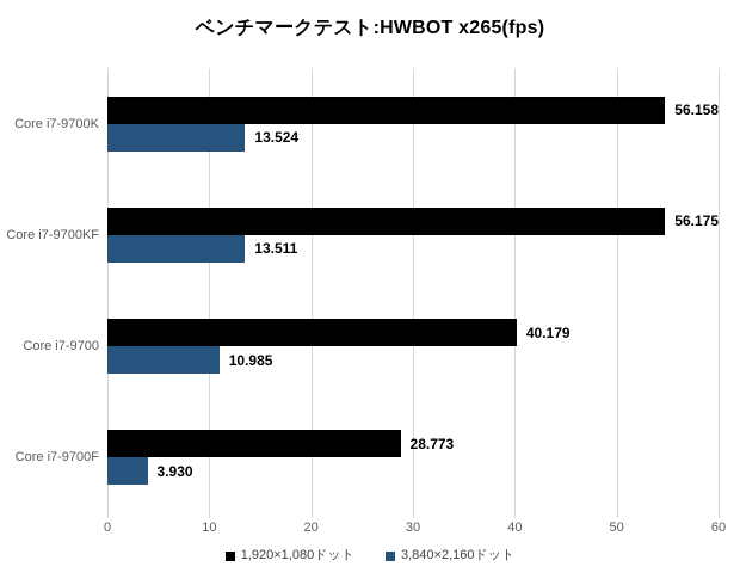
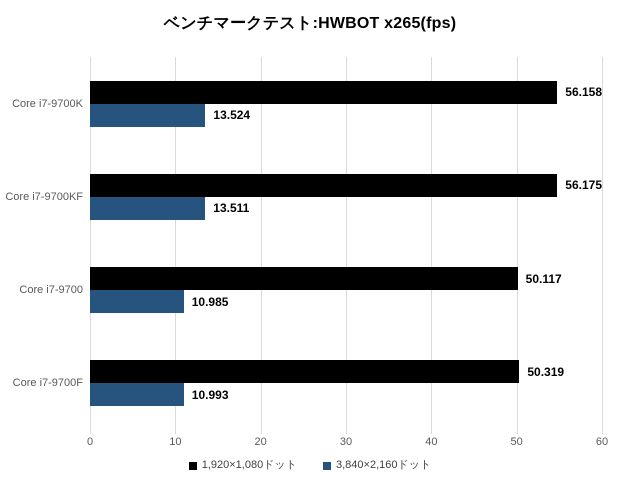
1,920×1,080ドット/Core i7-9700: 40.179 -> 50.117
1,920×1,080ドット/Core i7-9700F: 28.773 -> 50.319
3,840×2,160ドット/Core i7-9700F: 3.930 -> 10.993
